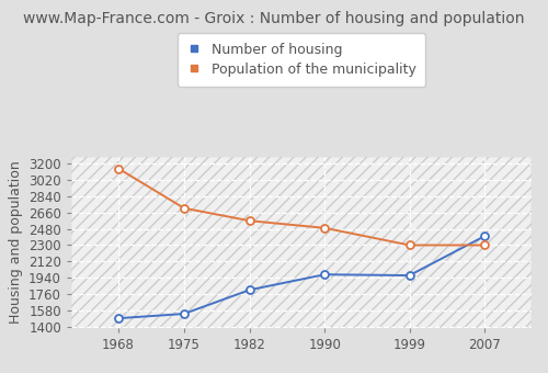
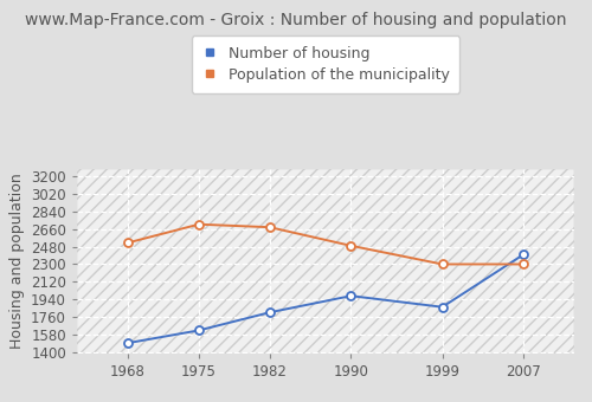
Population of the municipality/1968: 3150 -> 2520
Number of housing/1975: 1540 -> 1620
Population of the municipality/1982: 2570 -> 2680
Number of housing/1999: 1960 -> 1860
